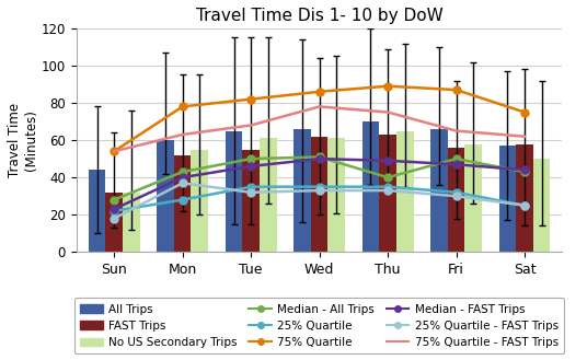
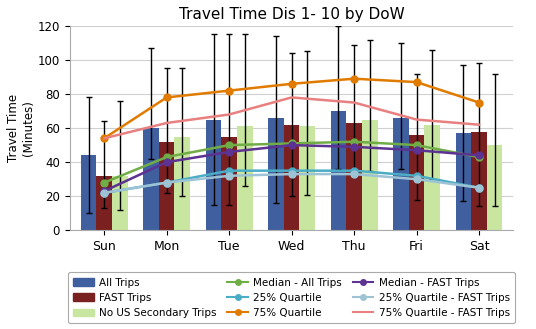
25% Quartile - FAST Trips/Sun: 18 -> 22
25% Quartile - FAST Trips/Mon: 37 -> 28
Median - All Trips/Thu: 40 -> 52
No US Secondary Trips/Fri: 58 -> 62
